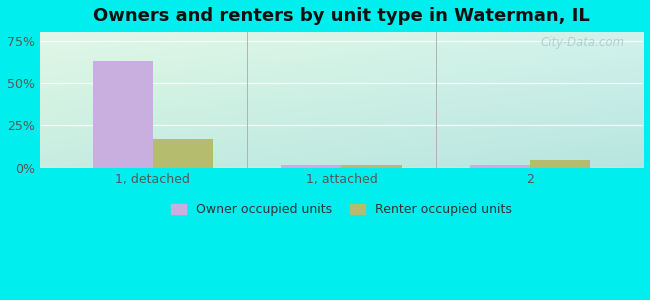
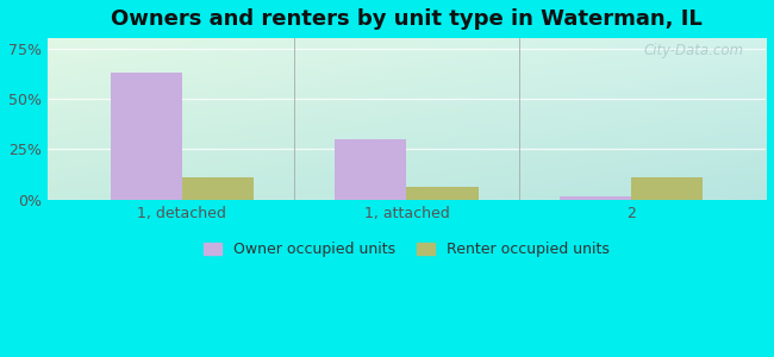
Renter occupied units/1, detached: 17% -> 11%
Owner occupied units/1, attached: 2% -> 30%
Renter occupied units/1, attached: 2% -> 6%
Renter occupied units/2: 4% -> 11%
